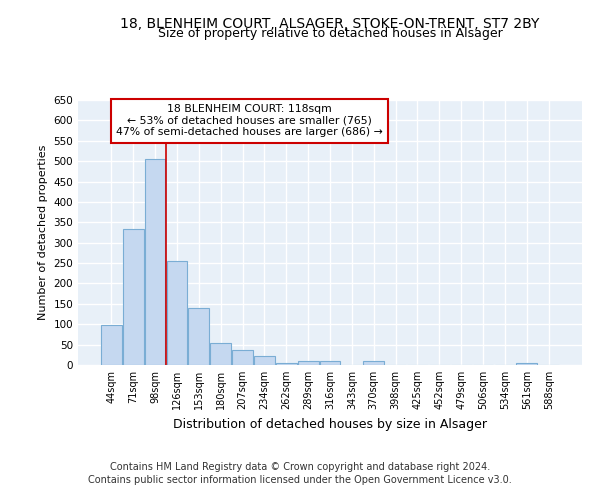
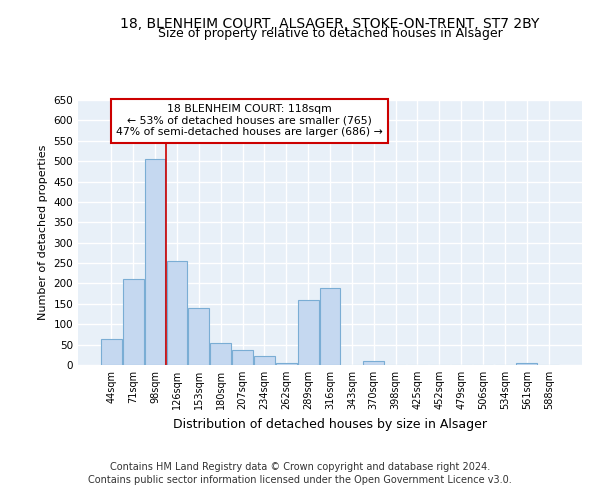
44sqm: 97 -> 65
71sqm: 333 -> 210
289sqm: 10 -> 160
316sqm: 10 -> 190
